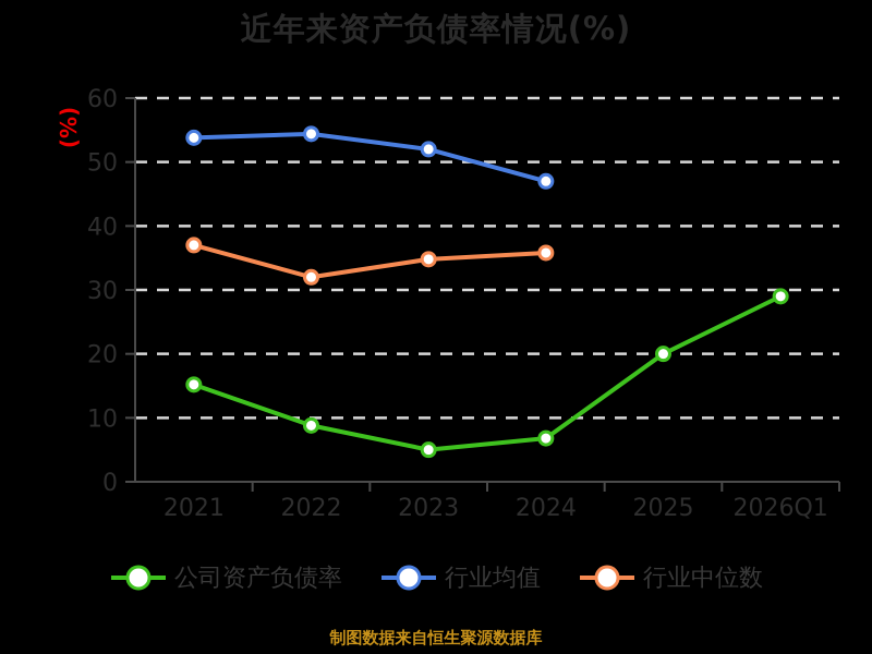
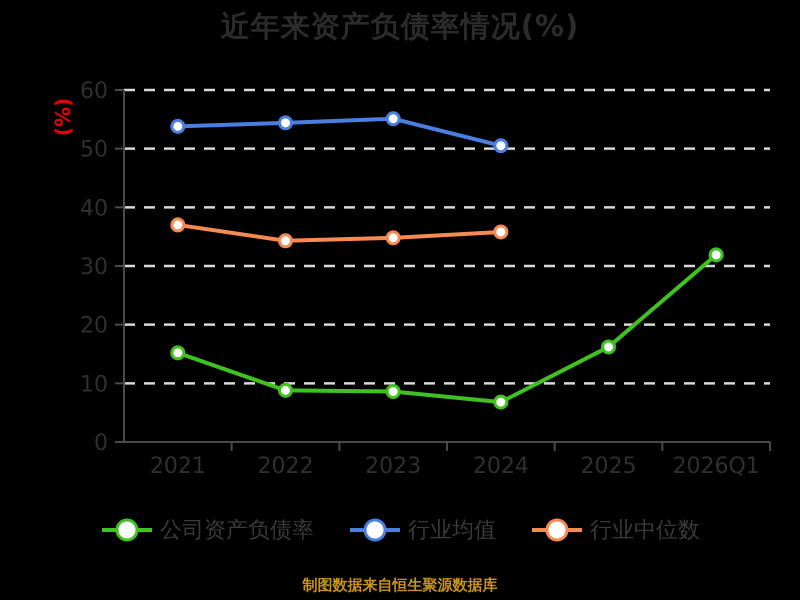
行业中位数/2022: 32 -> 34
公司资产负债率/2023: 5 -> 9
行业均值/2023: 52 -> 55
行业均值/2024: 47 -> 50
公司资产负债率/2025: 20 -> 16
公司资产负债率/2026Q1: 29 -> 32
